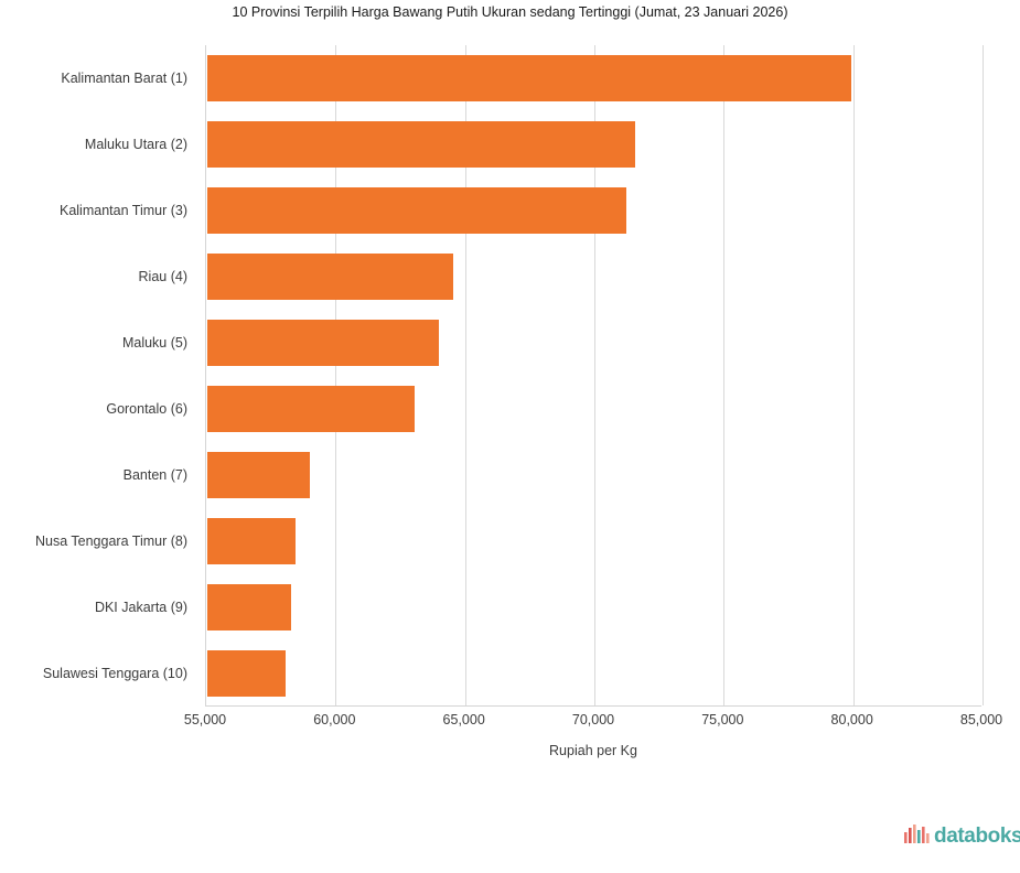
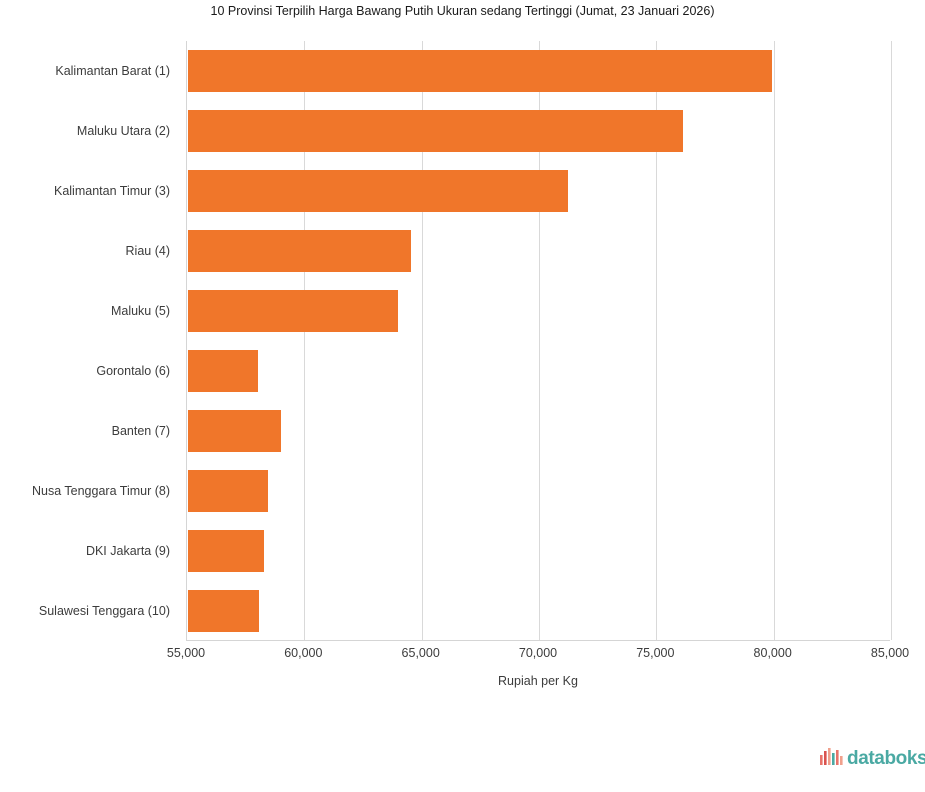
Maluku Utara (2): 71500 -> 76100
Gorontalo (6): 63000 -> 58000
